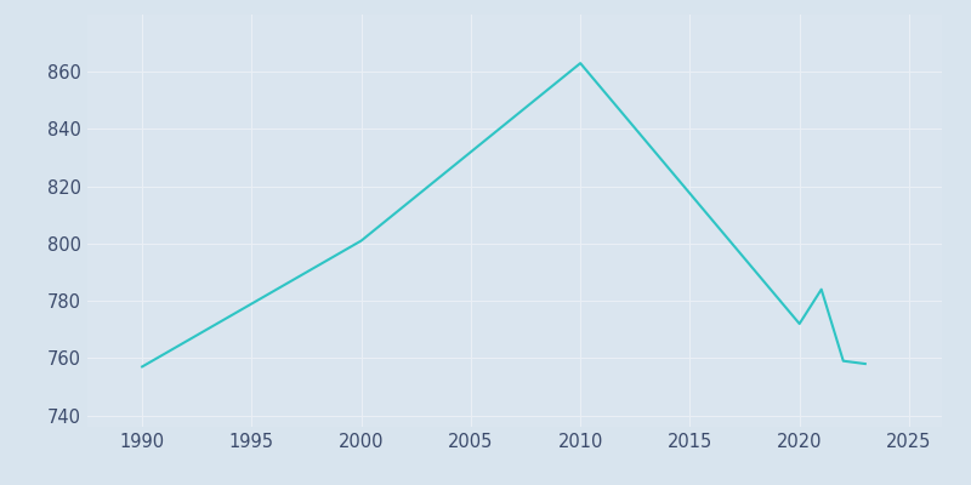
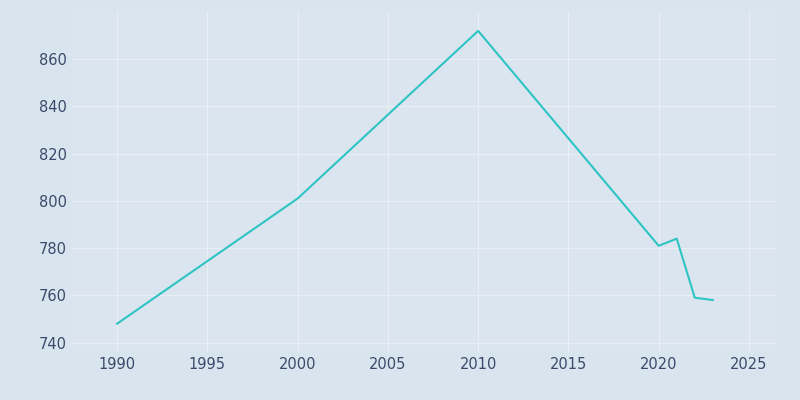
1990: 757 -> 748
2010: 863 -> 872
2020: 772 -> 781
